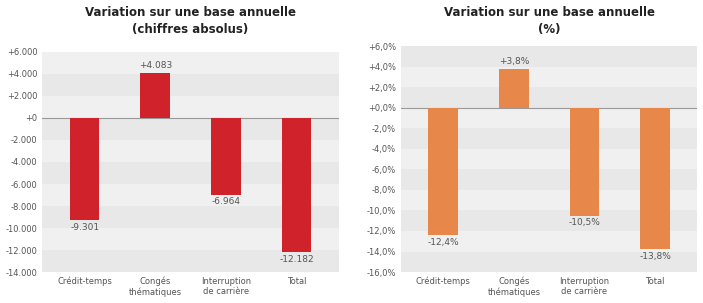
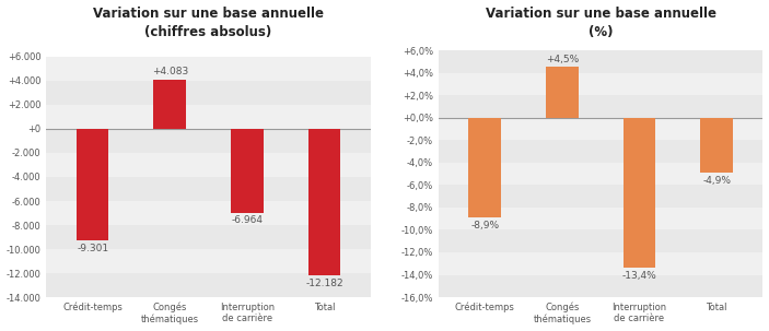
Variation sur une base annuelle (%)/Crédit-temps: -12,4% -> -8,9%
Variation sur une base annuelle (%)/Congés thématiques: +3,8% -> +4,5%
Variation sur une base annuelle (%)/Interruption de carrière: -10,5% -> -13,4%
Variation sur une base annuelle (%)/Total: -13,8% -> -4,9%
